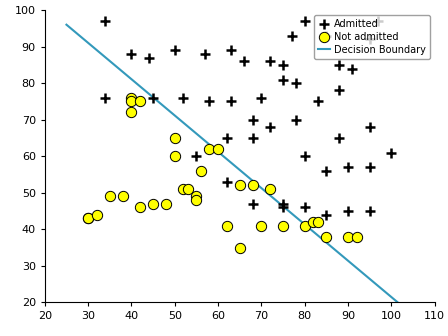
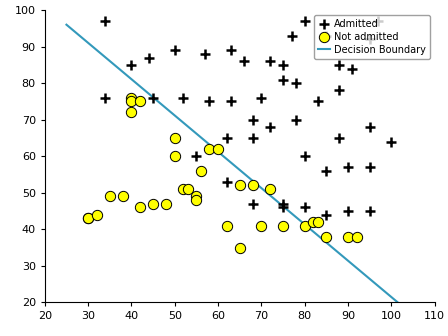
Admitted/40: 88 -> 85
Admitted/100: 61 -> 64
